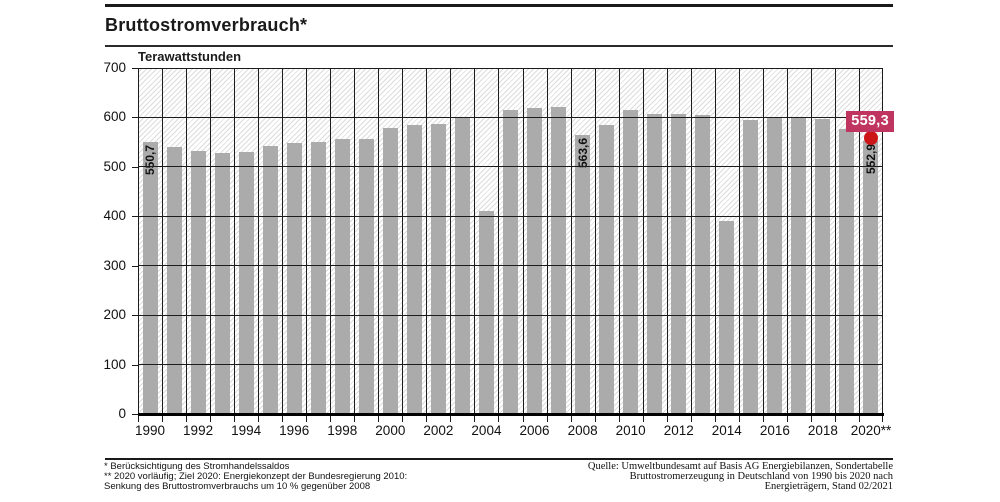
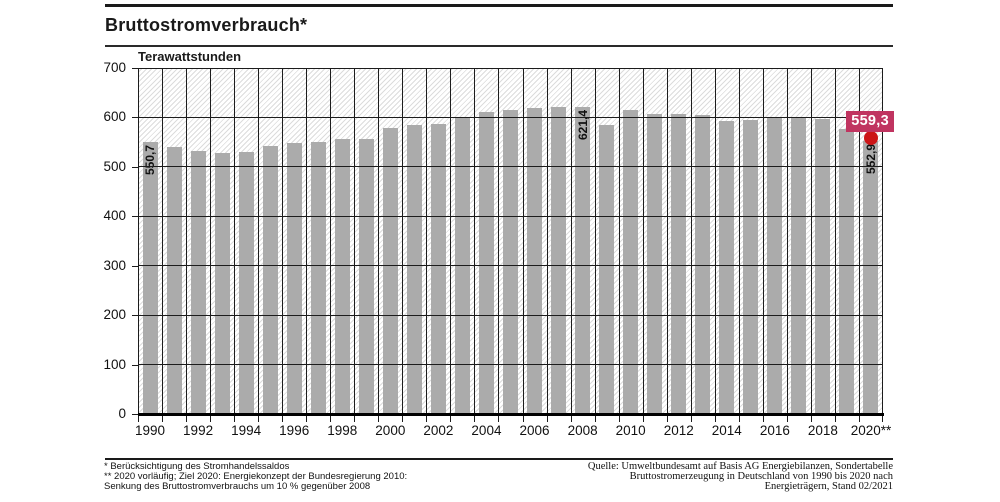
2004: 410 -> 610
2008: 563,6 -> 621,4
2014: 390 -> 590
